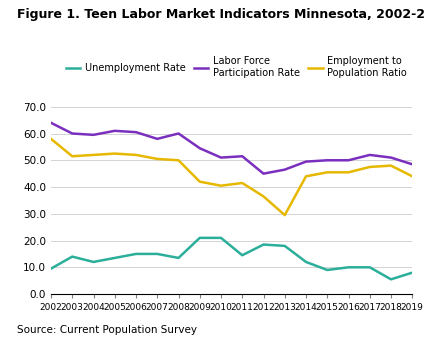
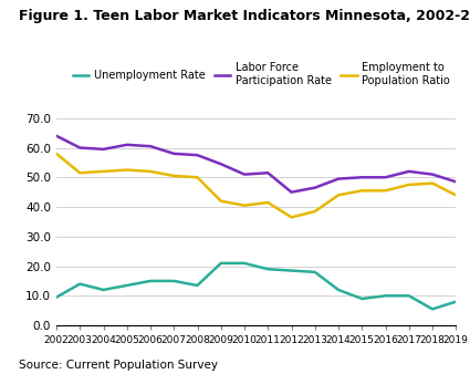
Labor Force Participation Rate/2008: 60.0 -> 57.5
Unemployment Rate/2011: 14.5 -> 19.0
Employment to Population Ratio/2013: 29.5 -> 38.5
